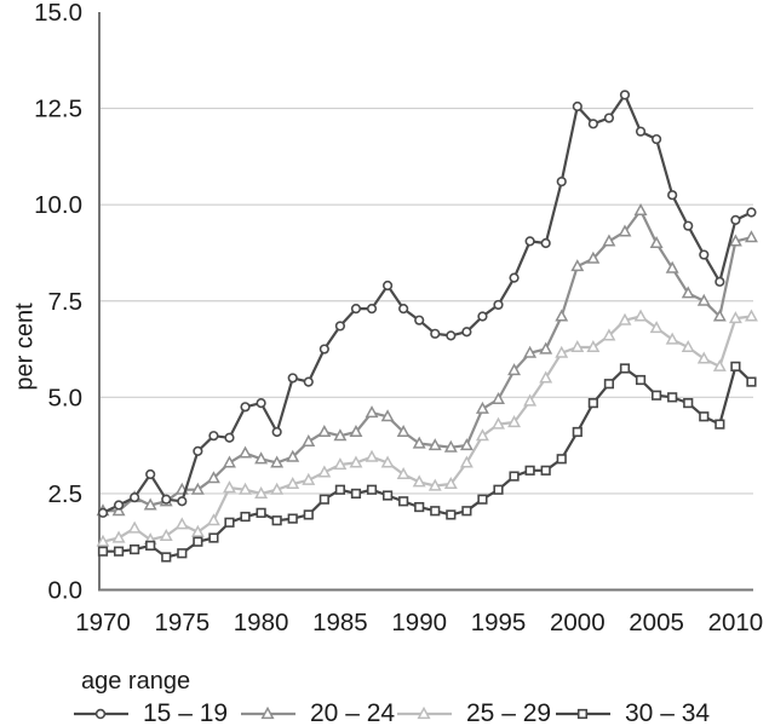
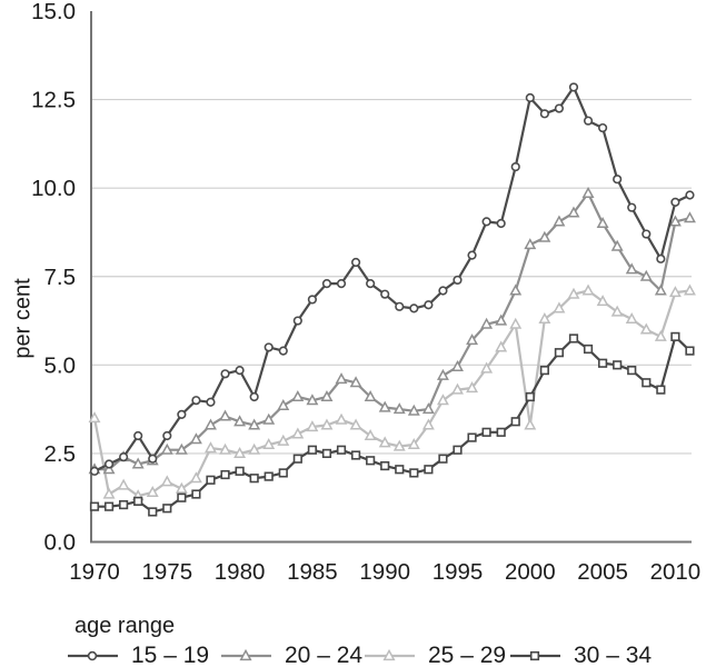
25 – 29/1970: 1.2 -> 3.5
15 – 19/1975: 2.3 -> 3.0
25 – 29/2000: 6.3 -> 3.3
